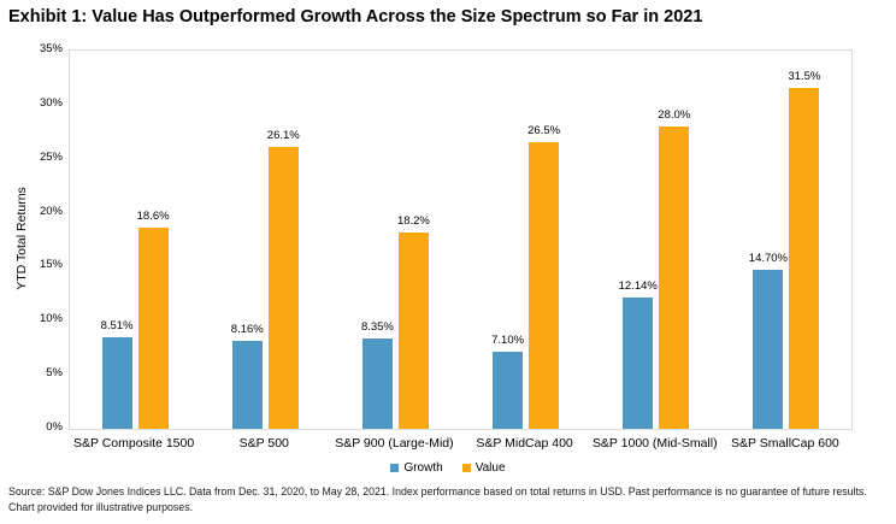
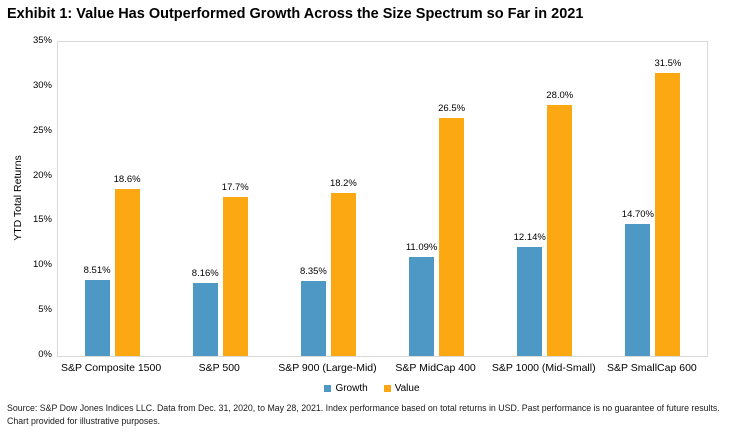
Value/S&P 500: 26.1% -> 17.7%
Growth/S&P MidCap 400: 7.10% -> 11.09%
